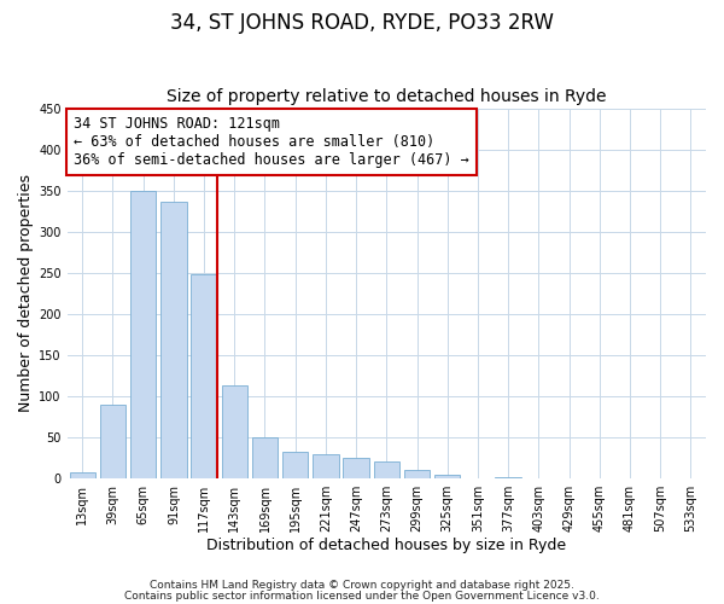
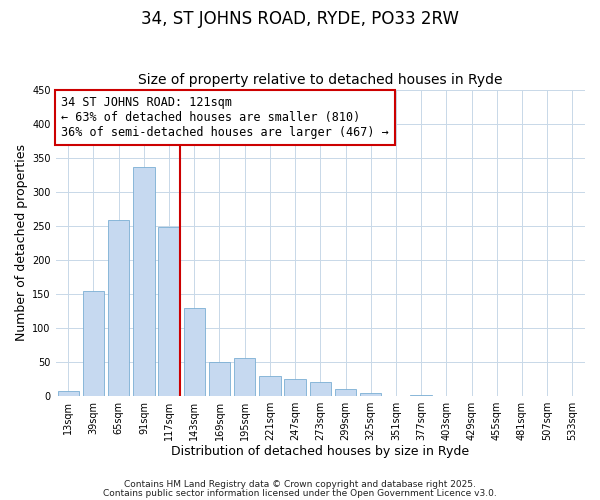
39sqm: 90 -> 154
65sqm: 350 -> 258
143sqm: 113 -> 130
195sqm: 32 -> 56
